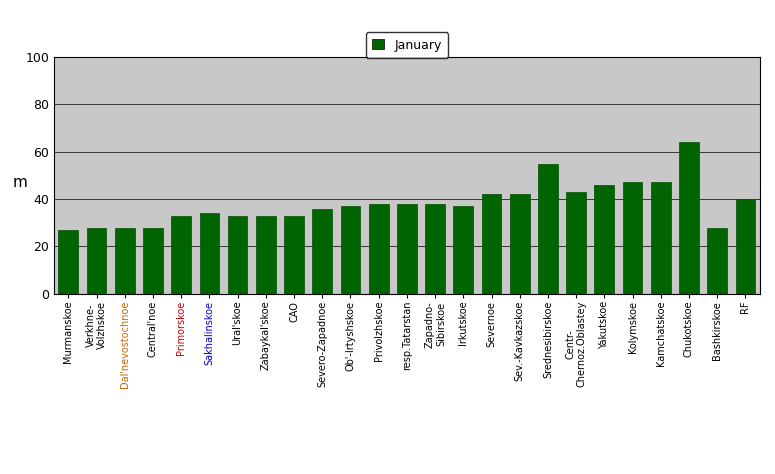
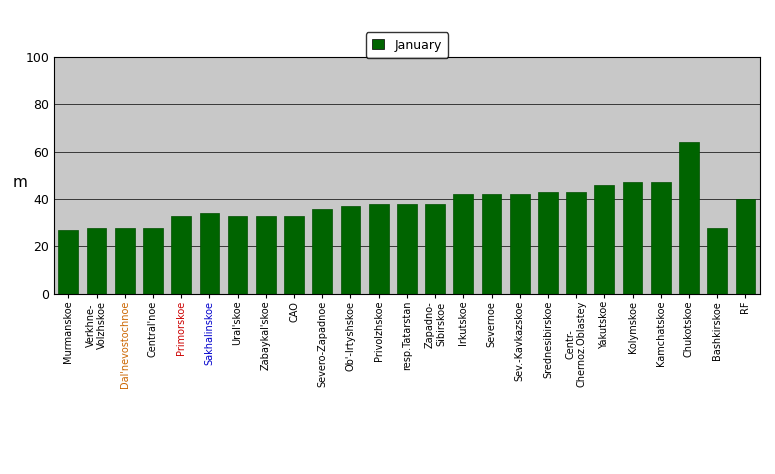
Irkutskoe: 37 -> 42
Srednesibirskoe: 55 -> 43
